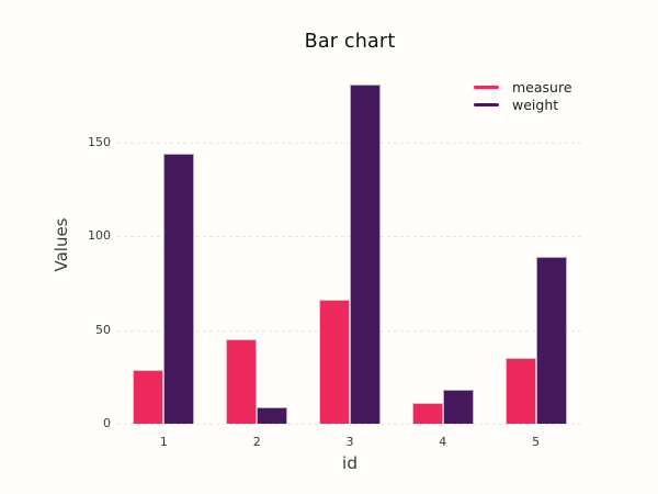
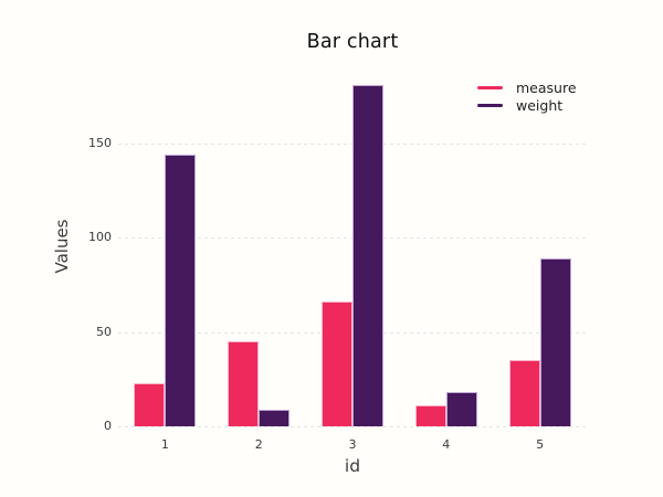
measure/1: 29 -> 23
